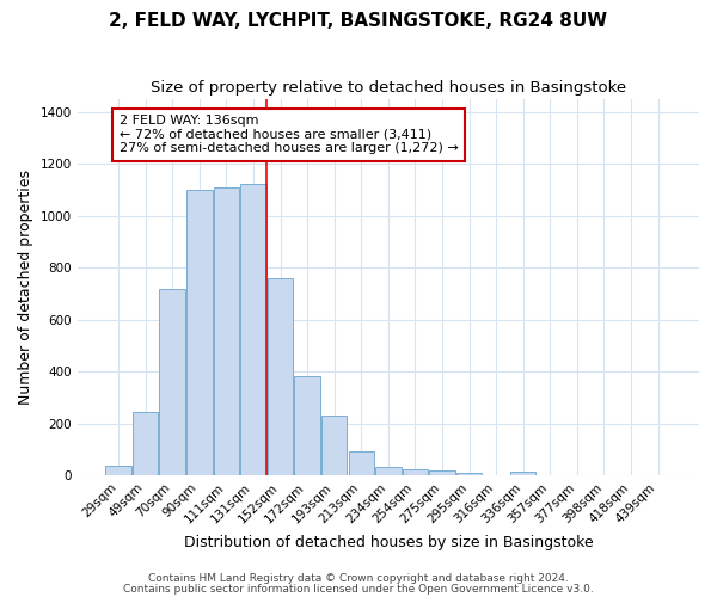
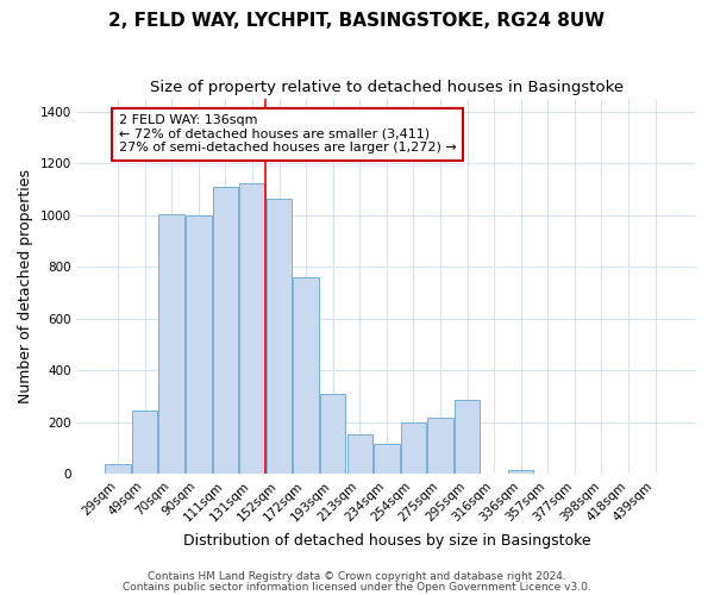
70sqm: 720 -> 1005
90sqm: 1100 -> 1000
152sqm: 760 -> 1065
172sqm: 380 -> 760
193sqm: 230 -> 310
213sqm: 90 -> 150
234sqm: 30 -> 115
254sqm: 25 -> 200
275sqm: 20 -> 215
295sqm: 10 -> 285
